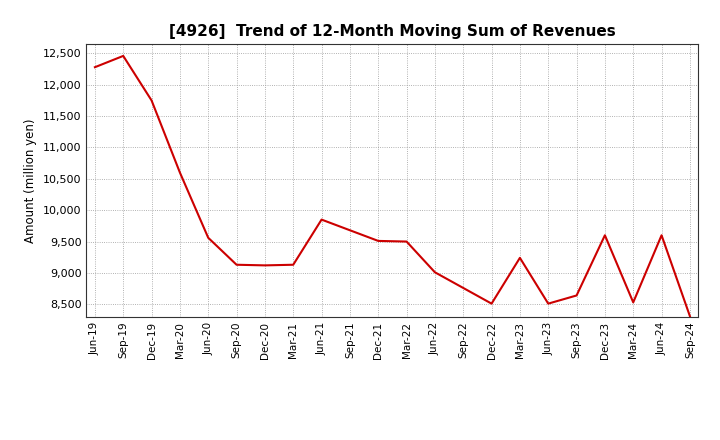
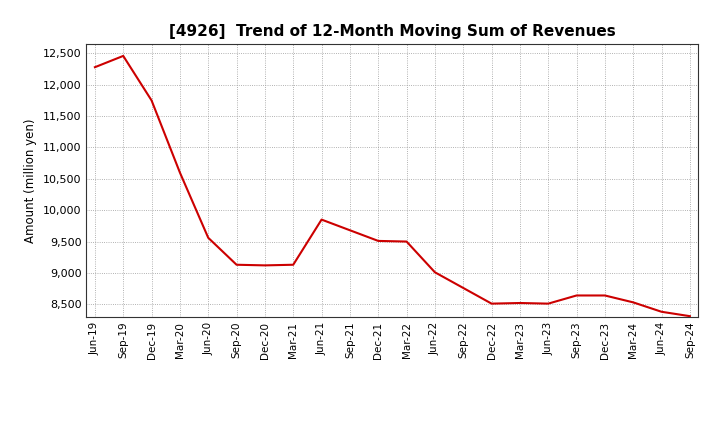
Mar-23: 9,240 -> 8,520
Dec-23: 9,600 -> 8,640
Jun-24: 9,600 -> 8,380
